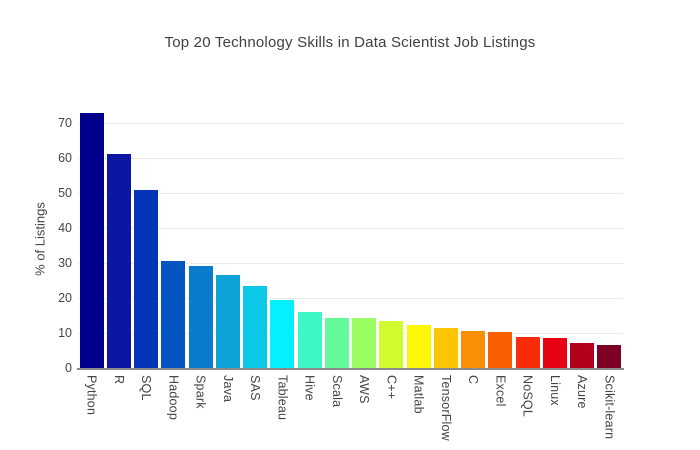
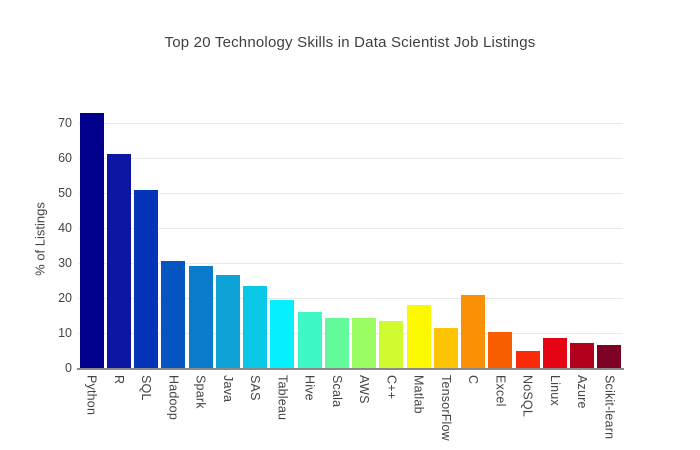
Matlab: 12 -> 18
C: 11 -> 21
NoSQL: 9 -> 5
